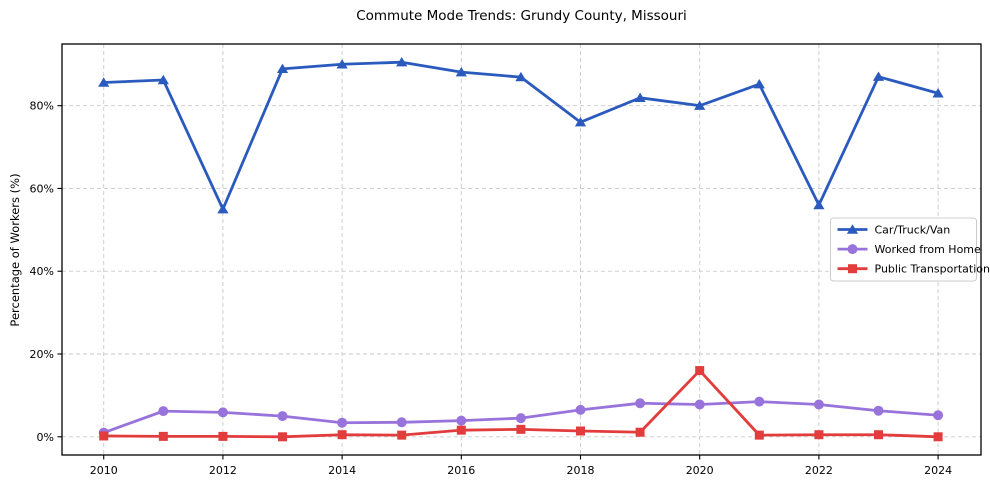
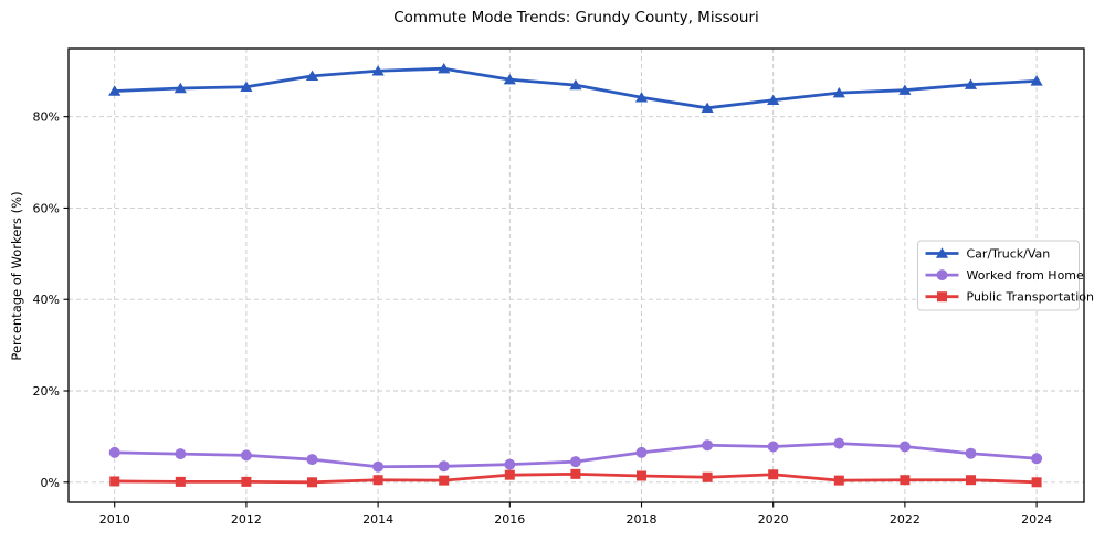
Worked from Home/2010: 1% -> 6%
Car/Truck/Van/2012: 55% -> 86%
Car/Truck/Van/2018: 76% -> 84%
Car/Truck/Van/2020: 80% -> 84%
Public Transportation/2020: 16% -> 2%
Car/Truck/Van/2022: 56% -> 86%
Car/Truck/Van/2024: 83% -> 88%
